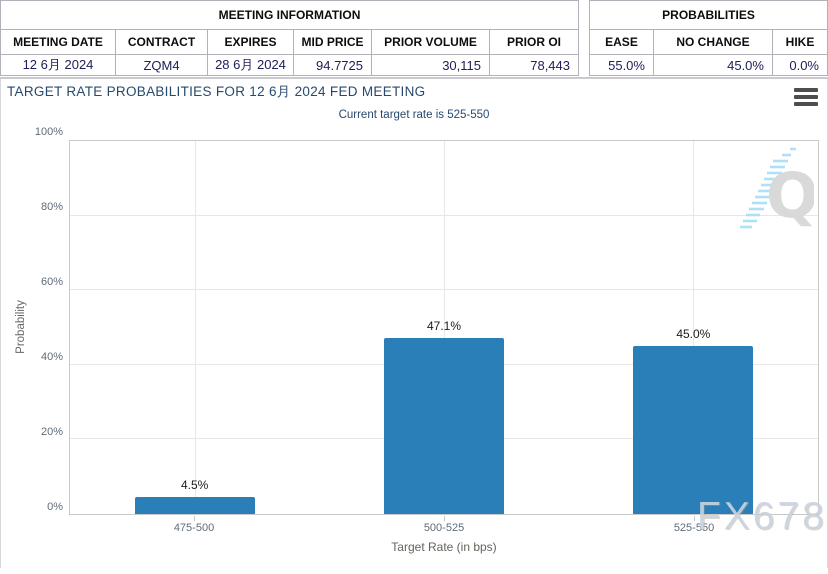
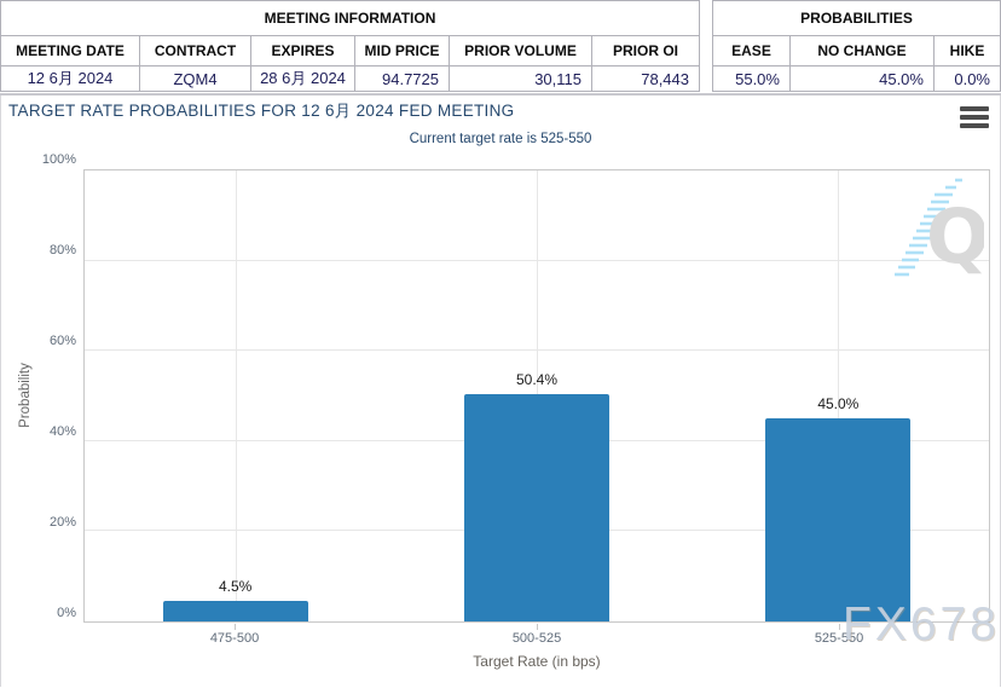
500-525: 47.1% -> 50.4%
